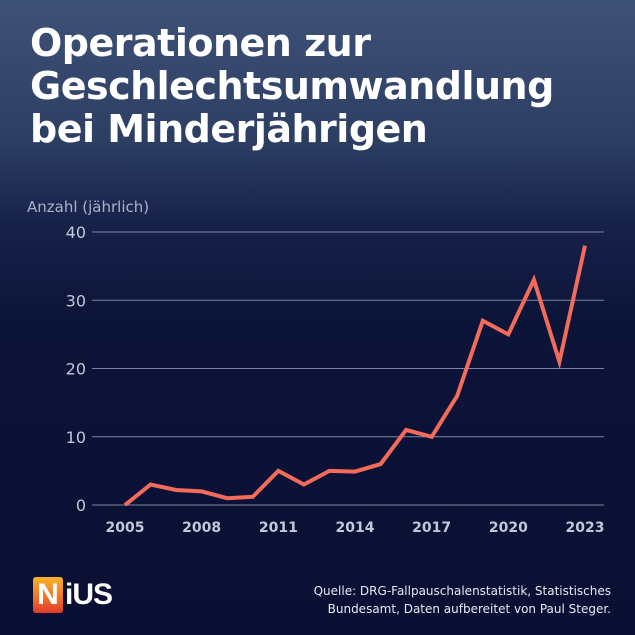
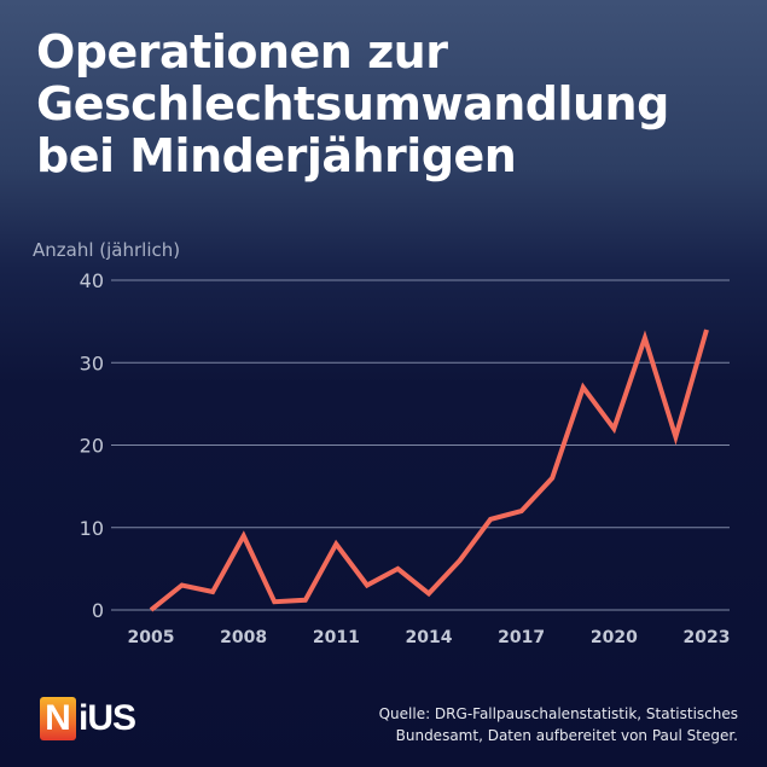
2008: 2 -> 9
2011: 5 -> 8
2014: 5 -> 2
2017: 10 -> 12
2020: 25 -> 22
2023: 38 -> 34
